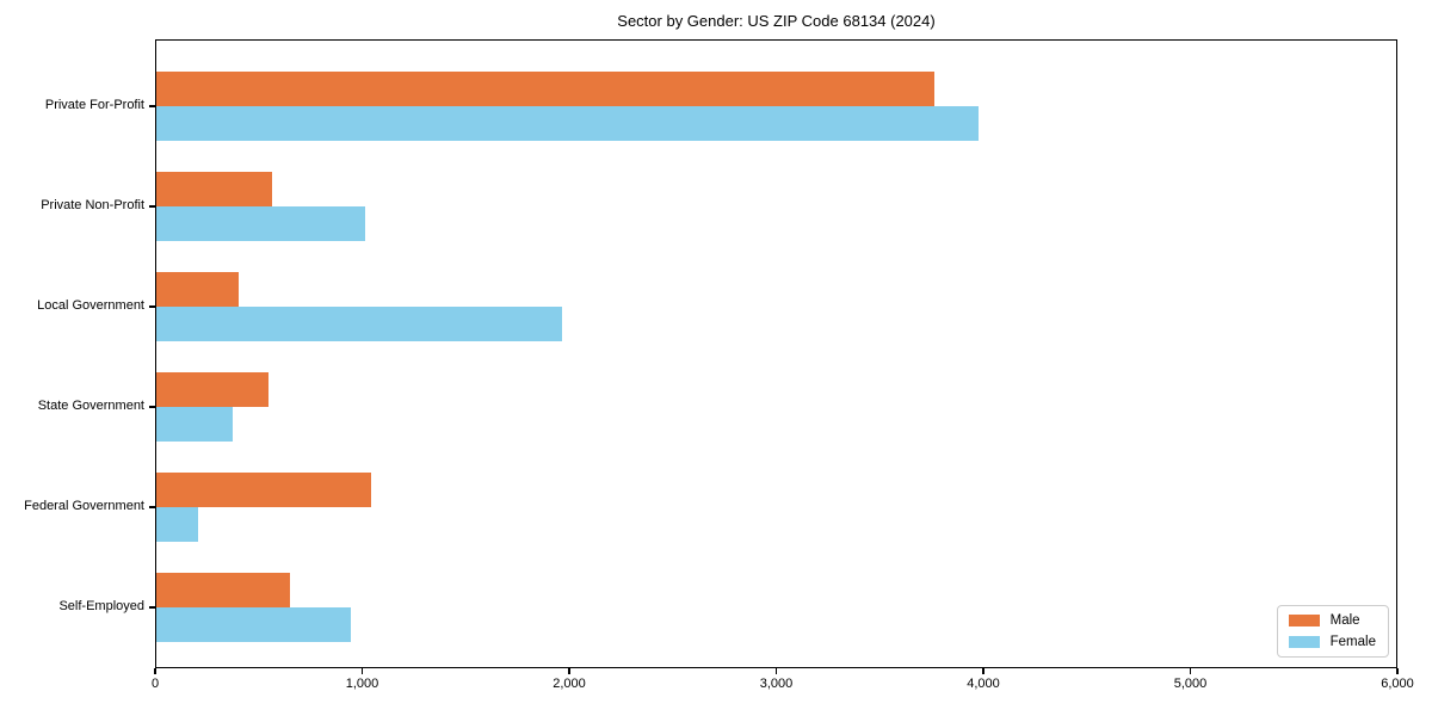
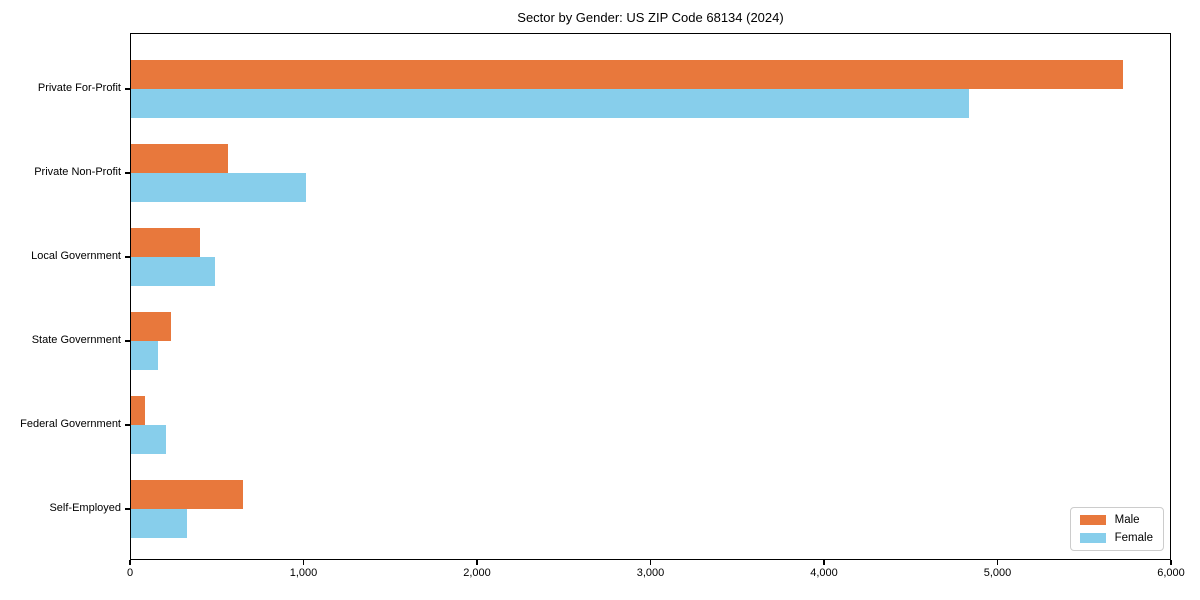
Male/Private For-Profit: 3760 -> 5720
Female/Private For-Profit: 3970 -> 4830
Female/Local Government: 1960 -> 480
Male/State Government: 540 -> 230
Female/State Government: 370 -> 160
Male/Federal Government: 1040 -> 80
Female/Self-Employed: 940 -> 320
